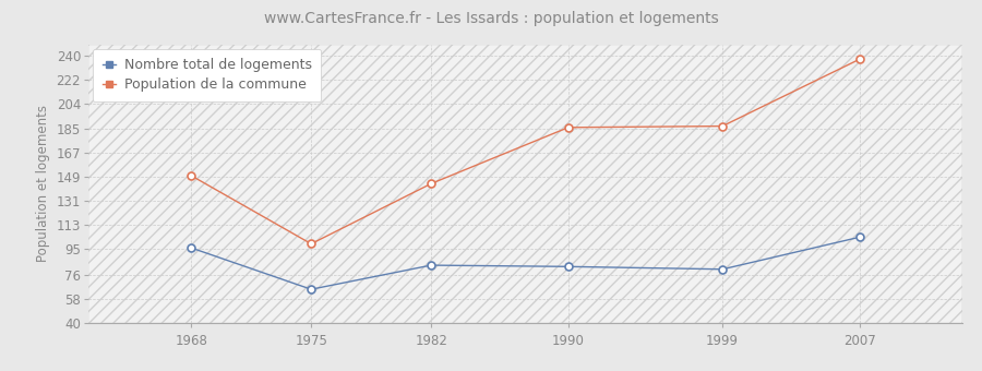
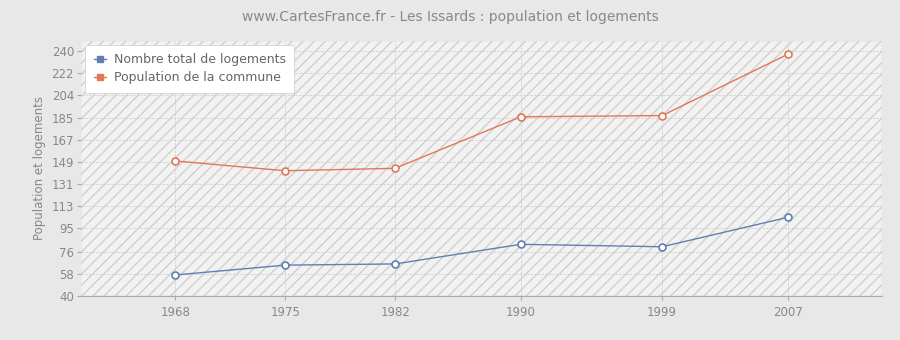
Nombre total de logements/1968: 96 -> 57
Population de la commune/1975: 99 -> 142
Nombre total de logements/1982: 83 -> 66
